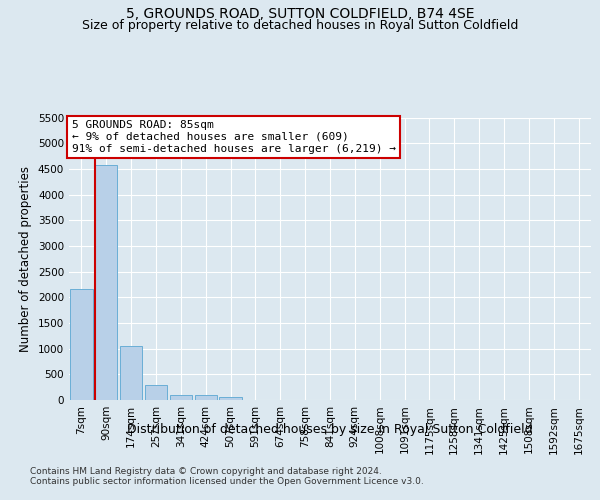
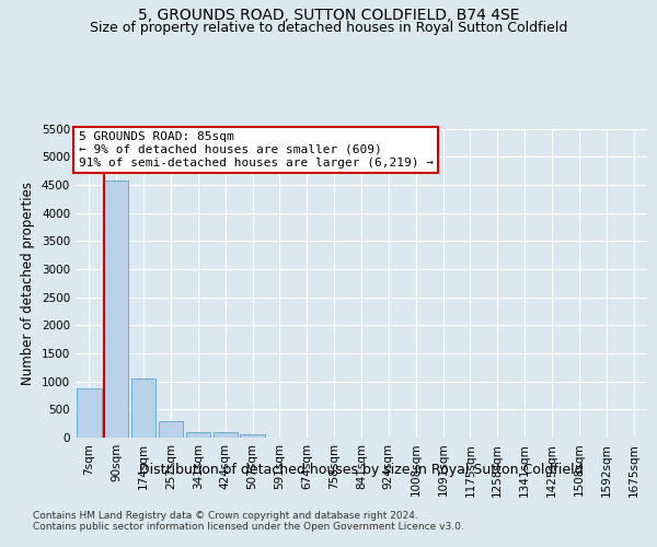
7sqm: 2160 -> 880
